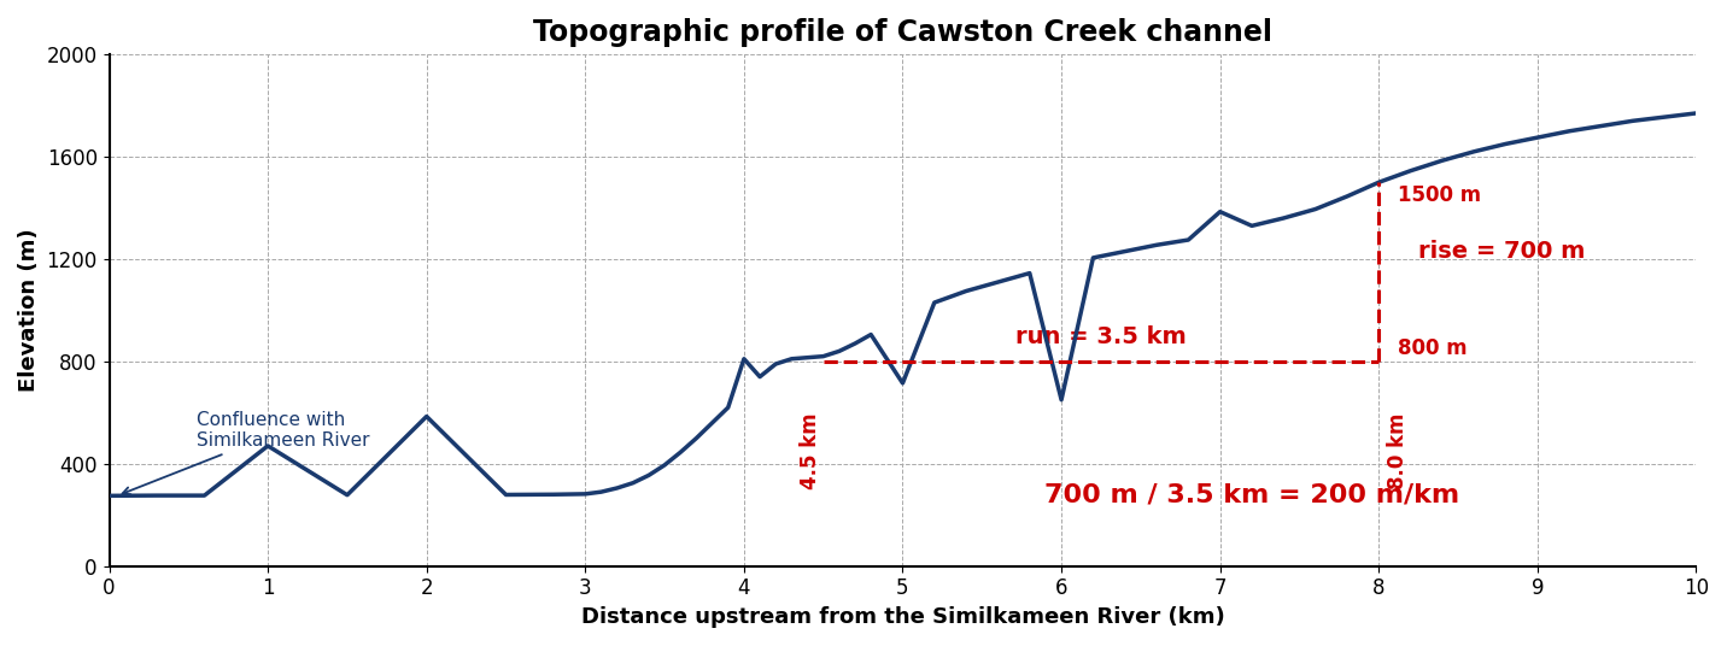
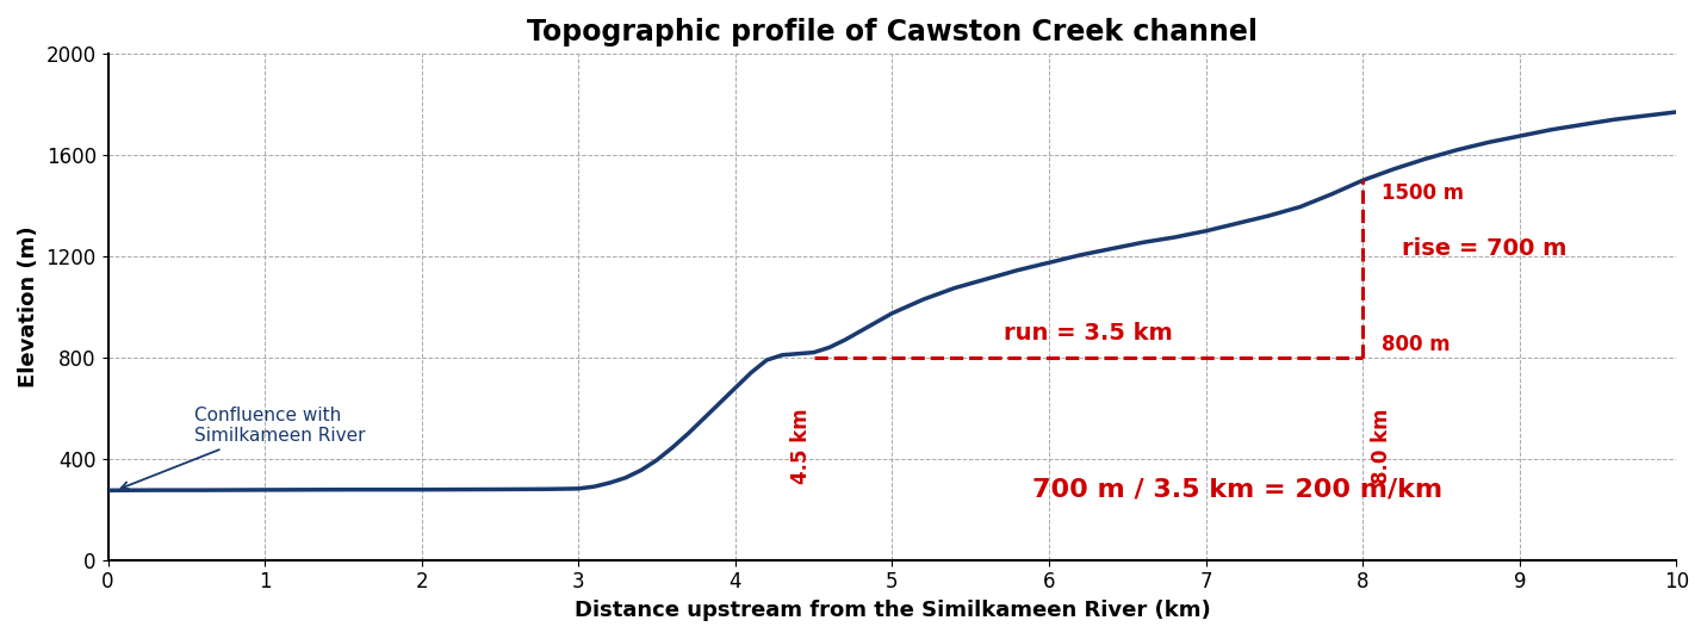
1: 470 -> 277
2: 585 -> 278
4: 810 -> 680
5: 715 -> 975
6: 650 -> 1175
7: 1385 -> 1300
